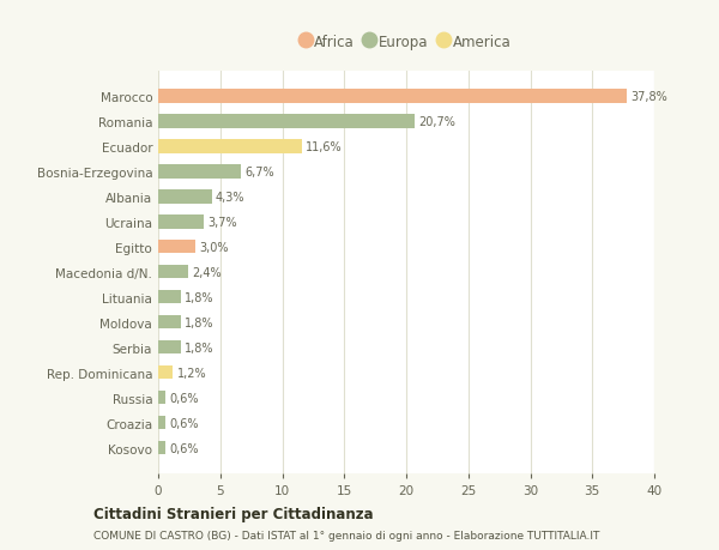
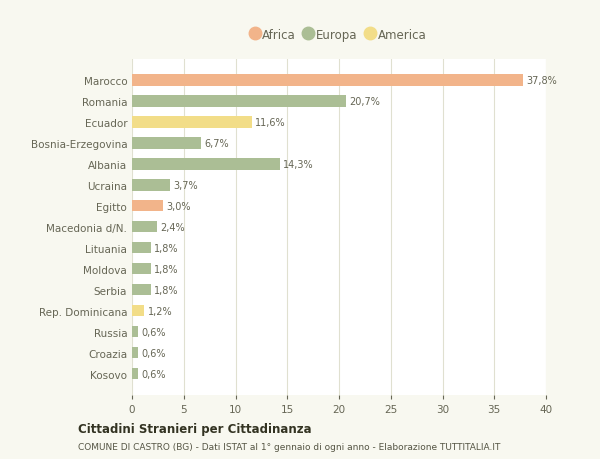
Albania: 4,3% -> 14,3%
